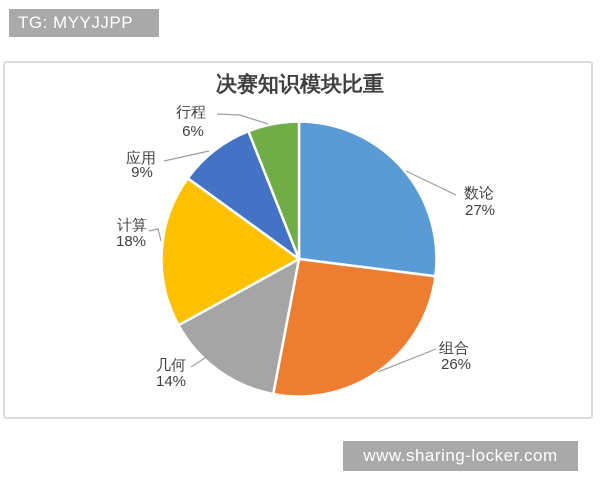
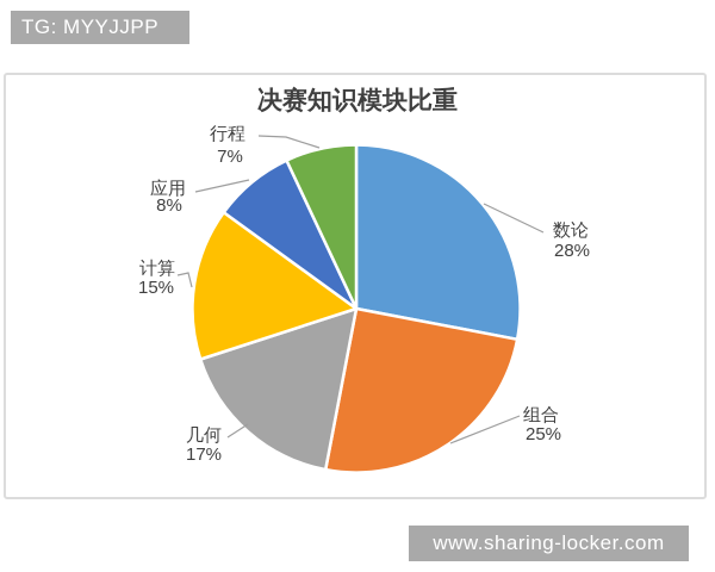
数论: 27% -> 28%
组合: 26% -> 25%
几何: 14% -> 17%
计算: 18% -> 15%
应用: 9% -> 8%
行程: 6% -> 7%
